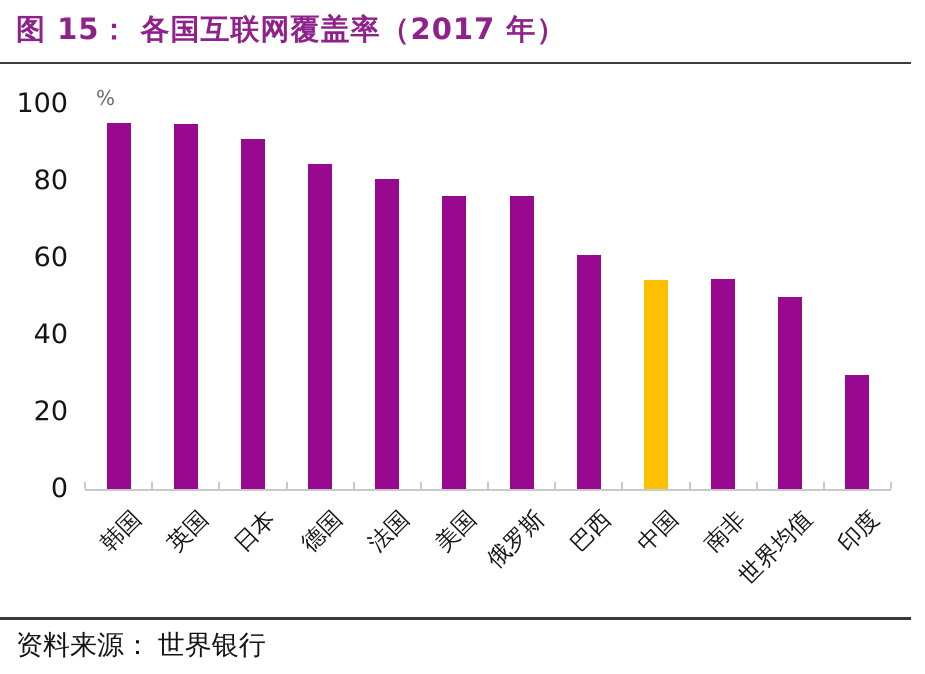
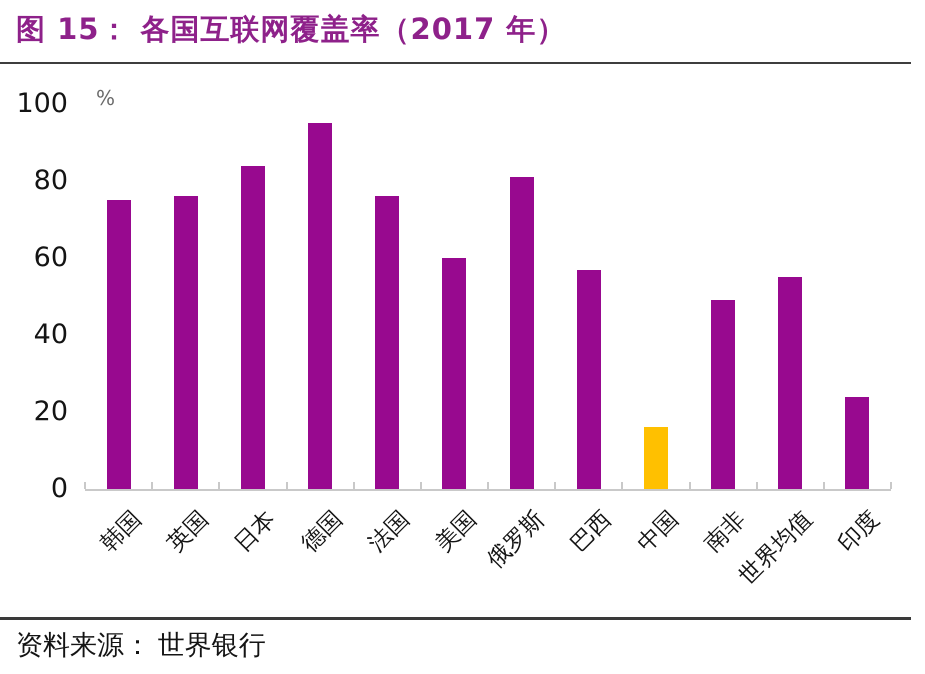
韩国: 95 -> 75
英国: 95 -> 76
日本: 91 -> 84
德国: 84 -> 95
法国: 80 -> 76
美国: 76 -> 60
俄罗斯: 76 -> 81
巴西: 61 -> 57
中国: 54 -> 16
南非: 54 -> 49
世界均值: 50 -> 55
印度: 30 -> 24
